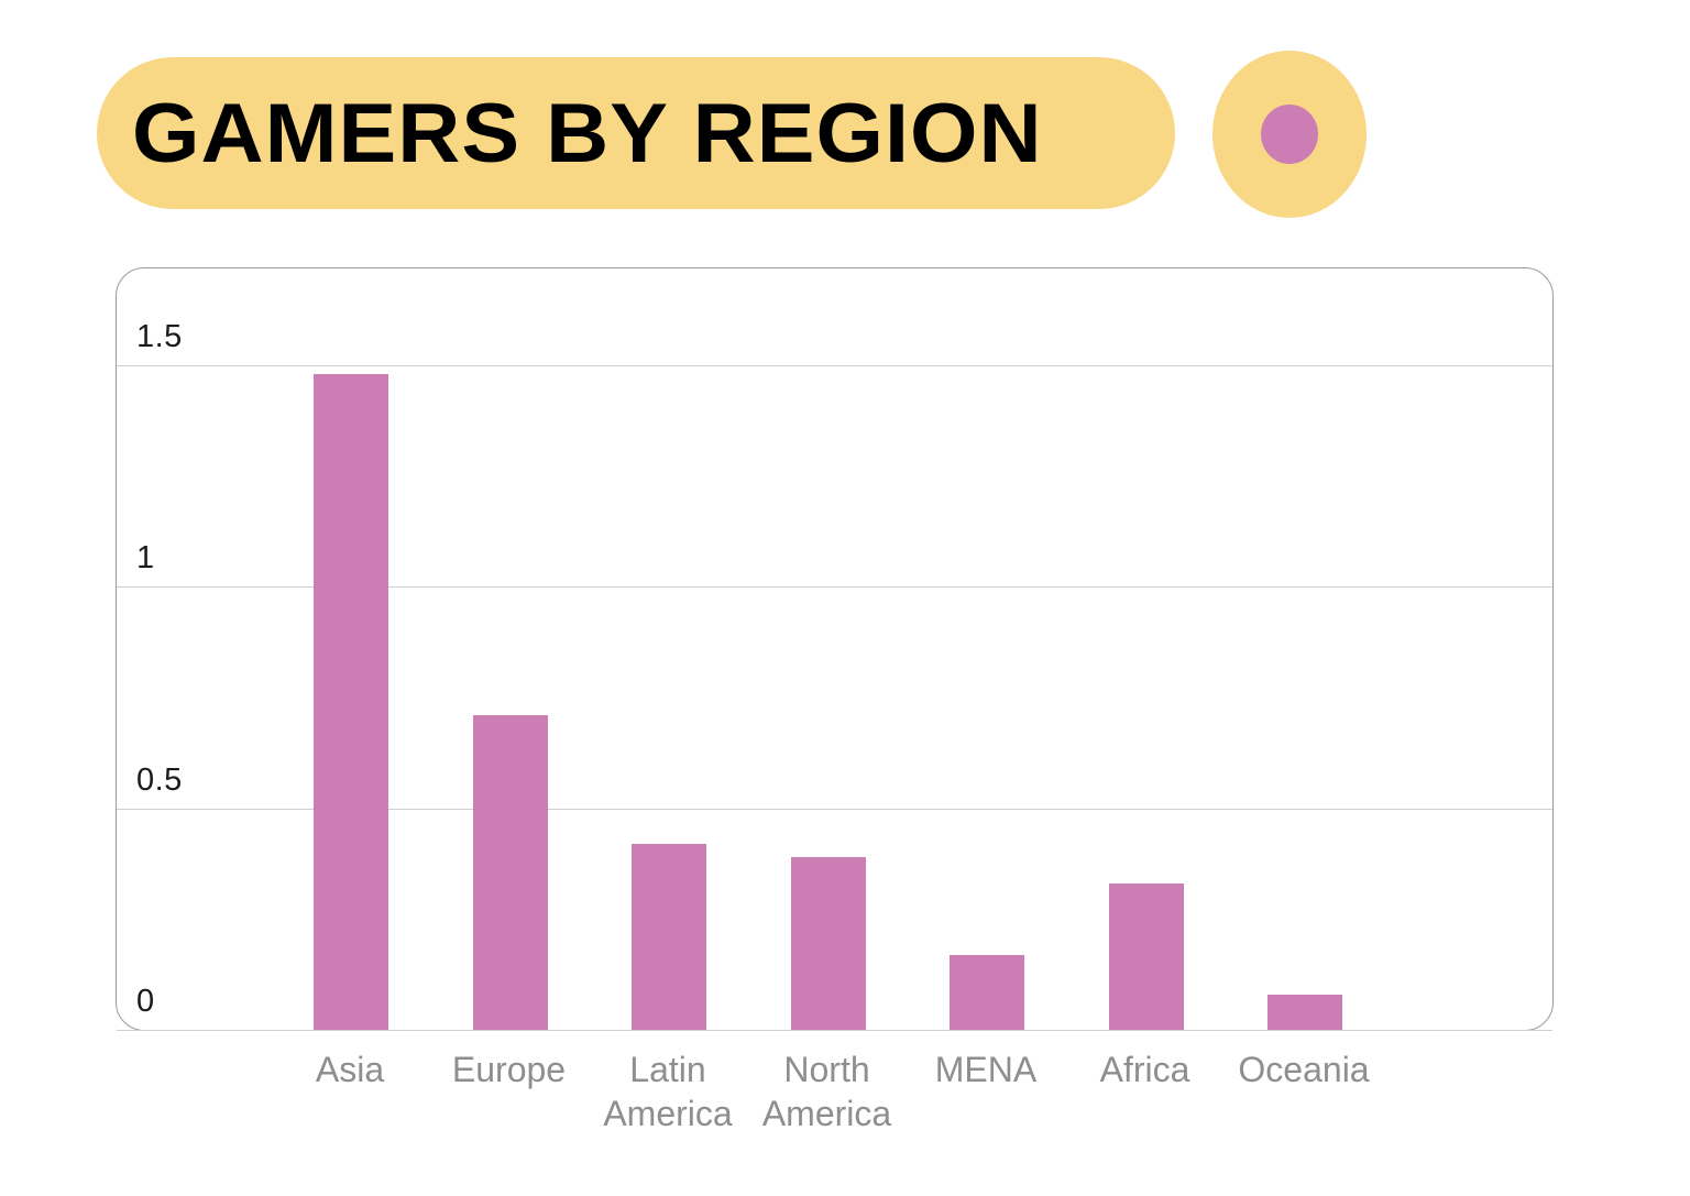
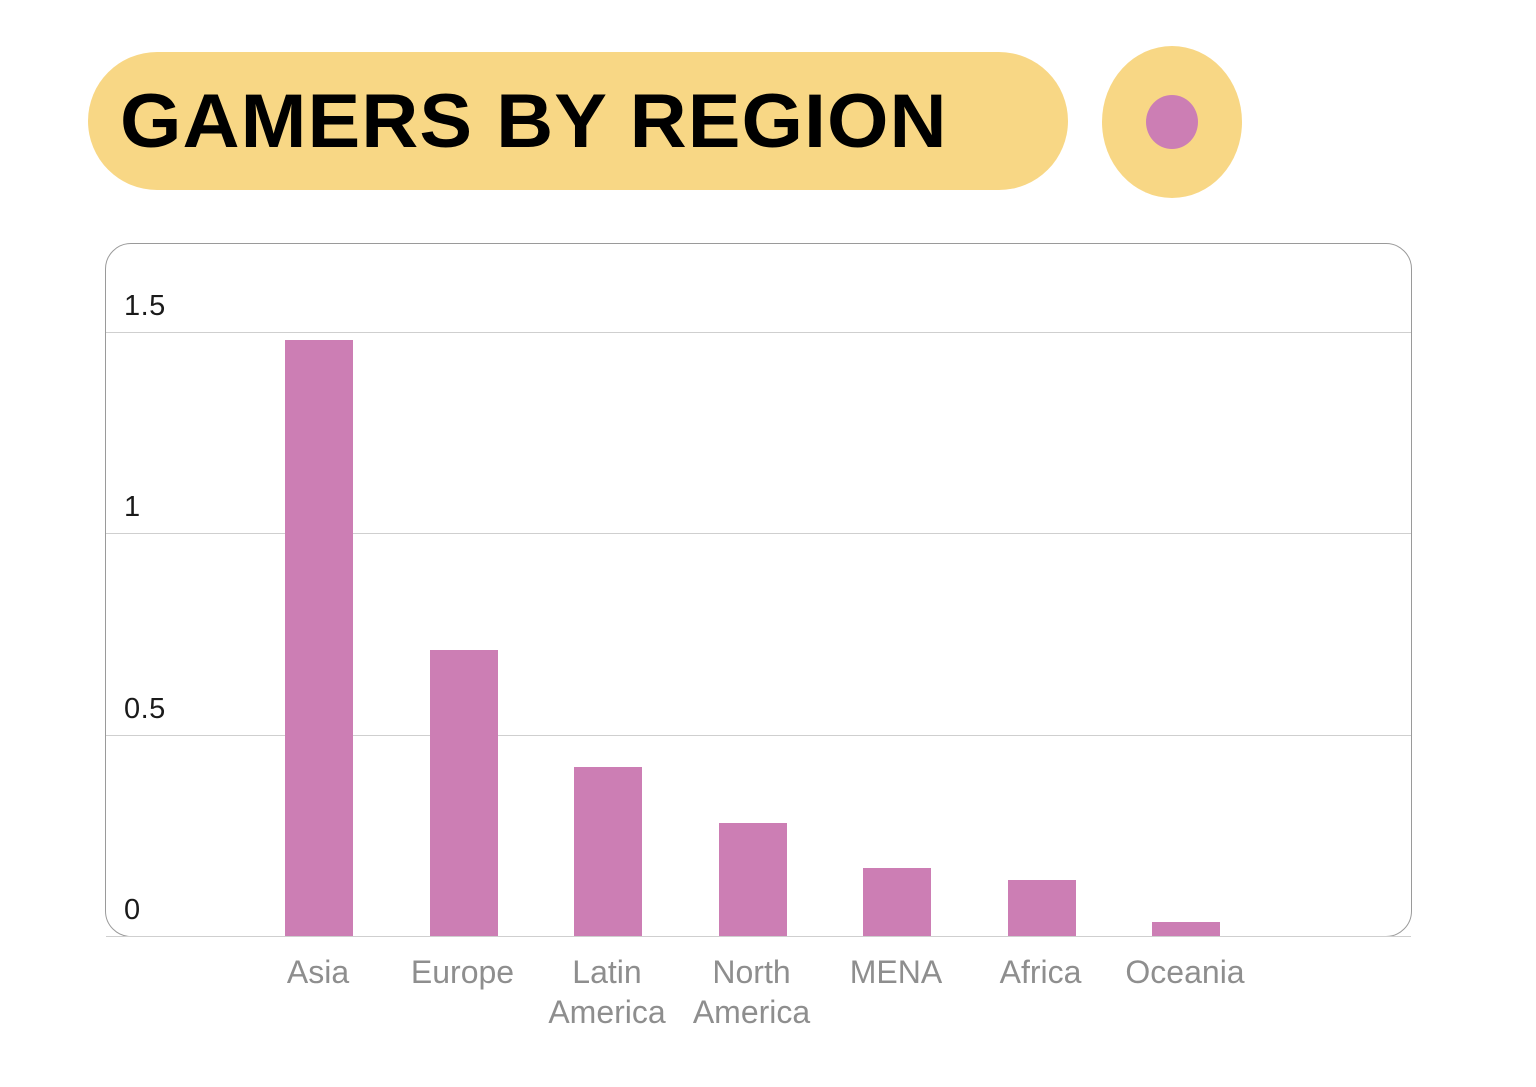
North America: 0.39 -> 0.28
Africa: 0.33 -> 0.14
Oceania: 0.08 -> 0.04
